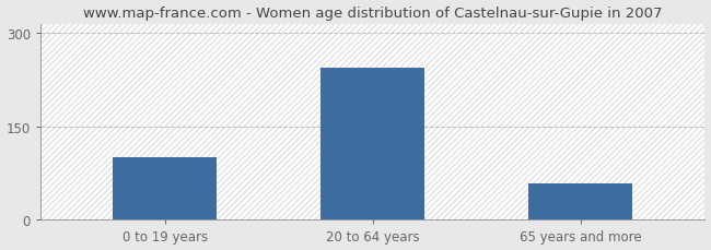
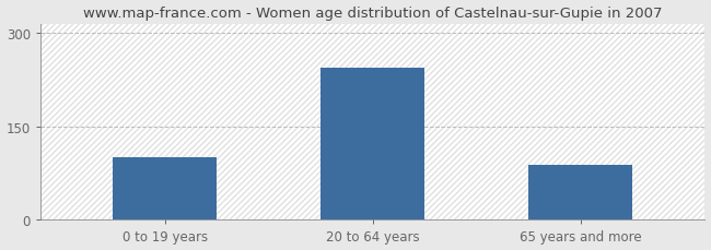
65 years and more: 58 -> 88
